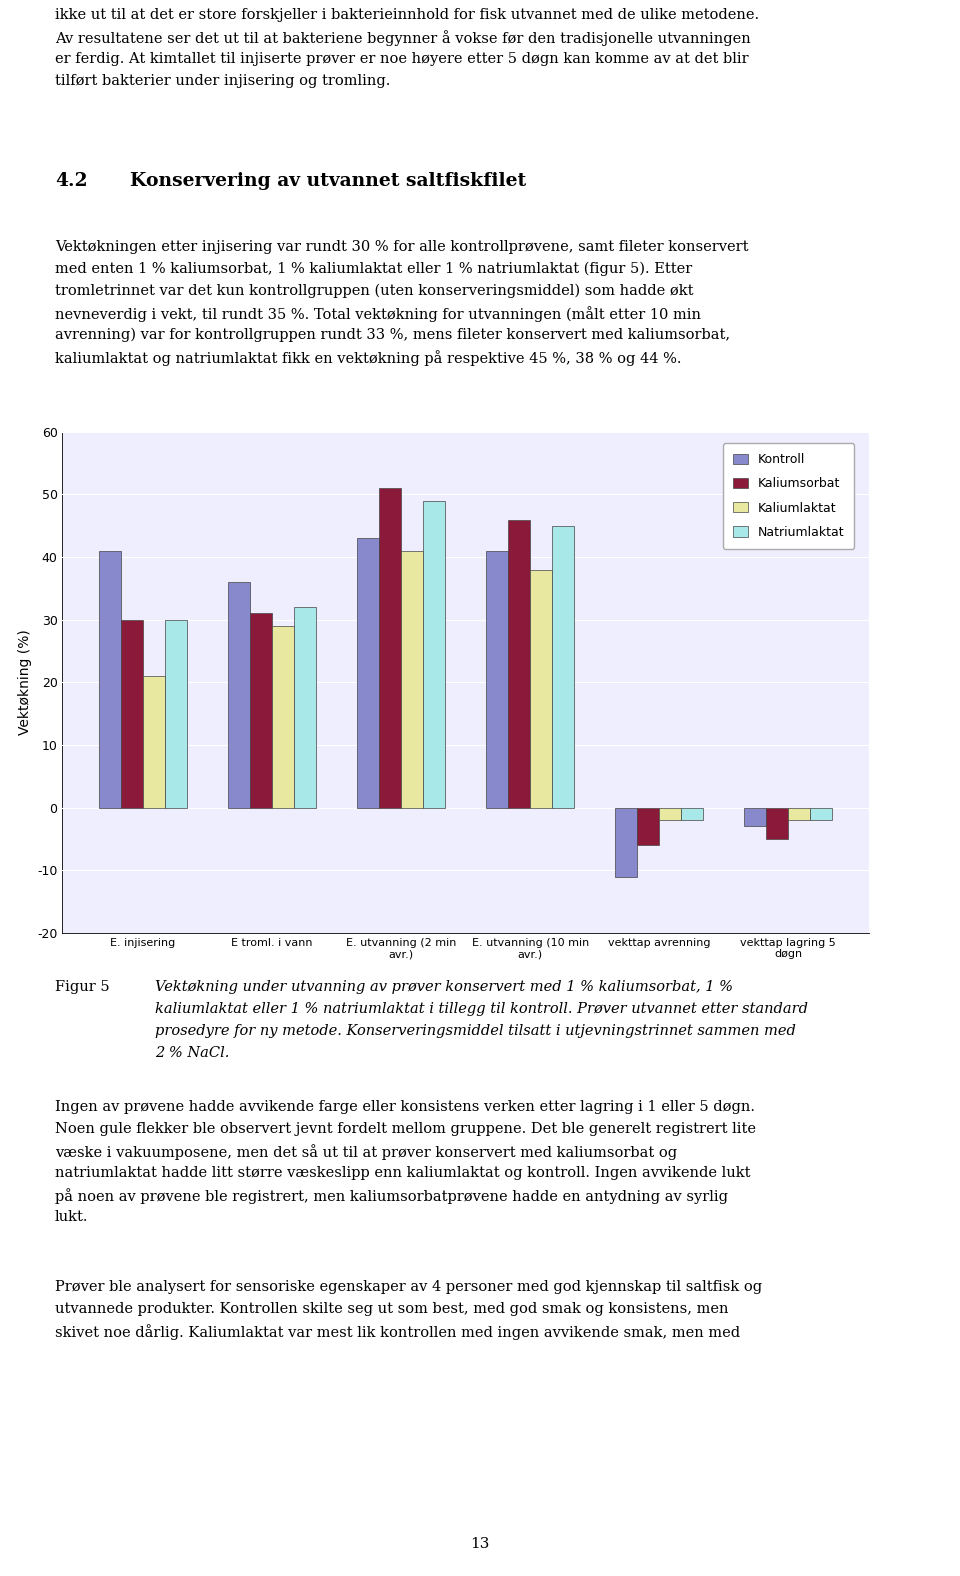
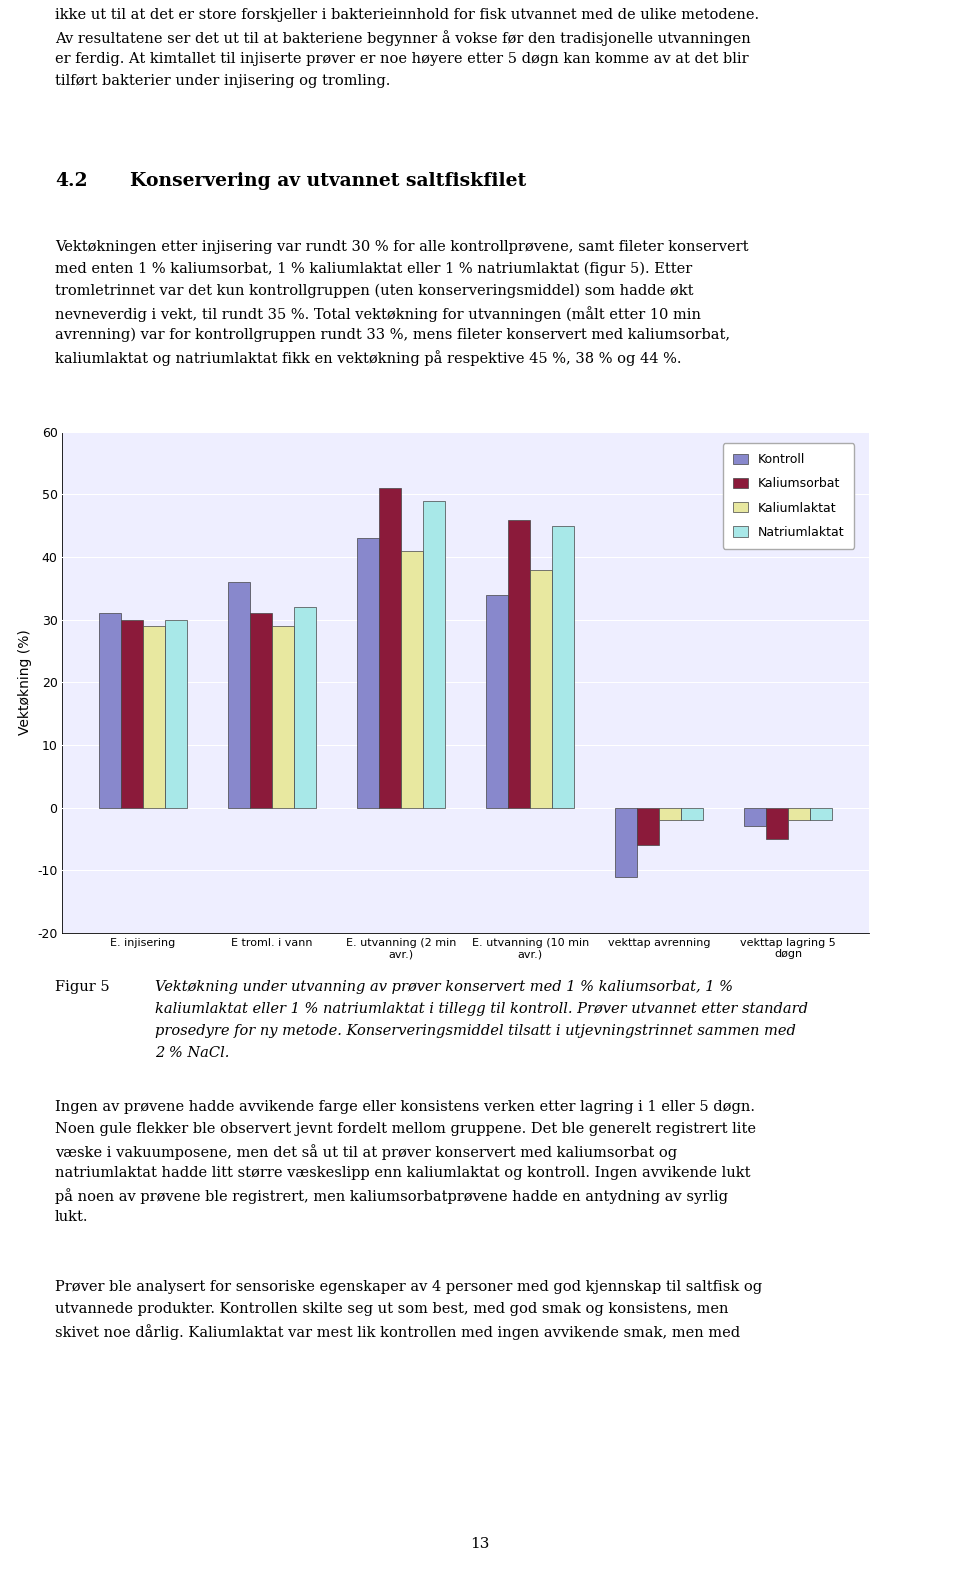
Kontroll/E. injisering: 41 -> 31
Kaliumlaktat/E. injisering: 21 -> 29
Kontroll/E. utvanning (10 min avr.): 41 -> 34
